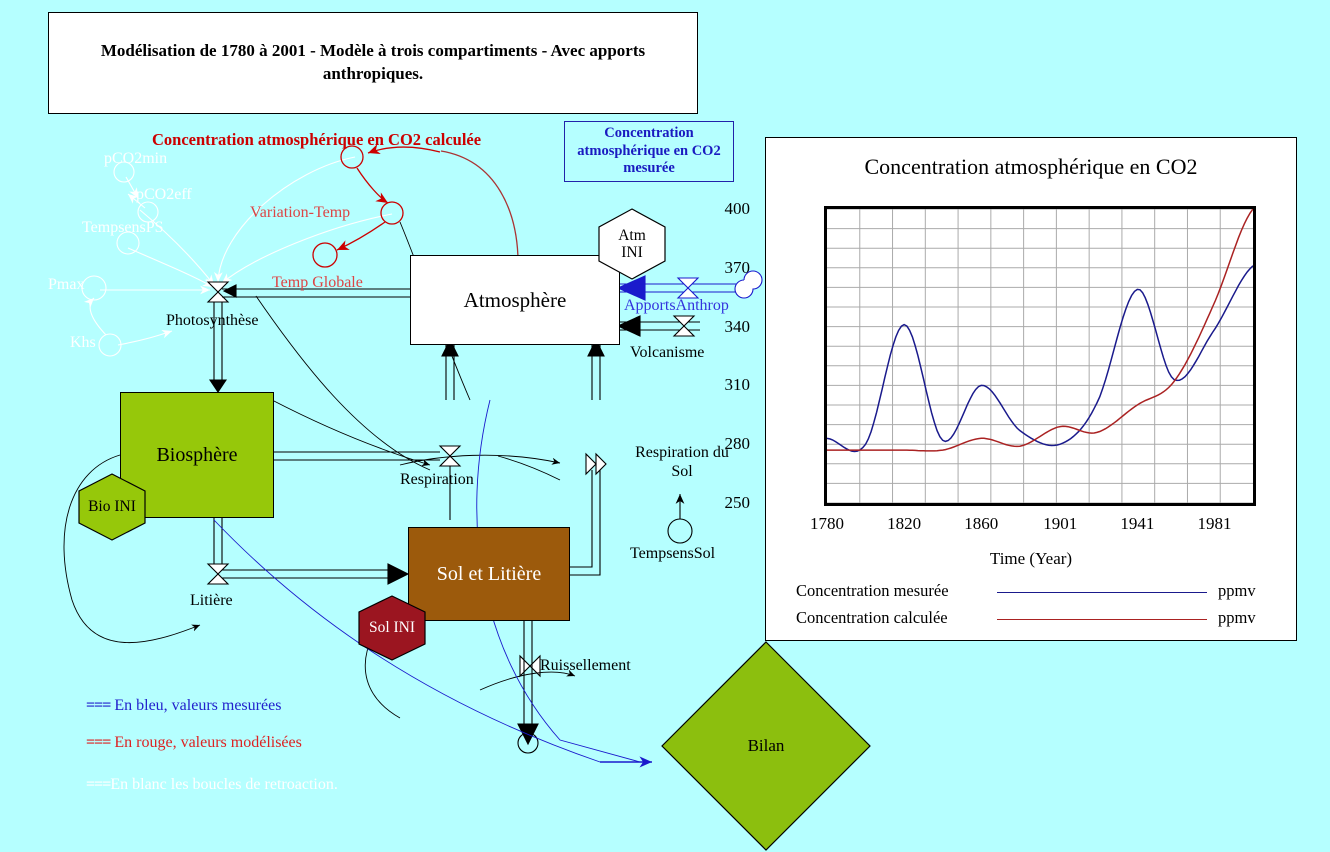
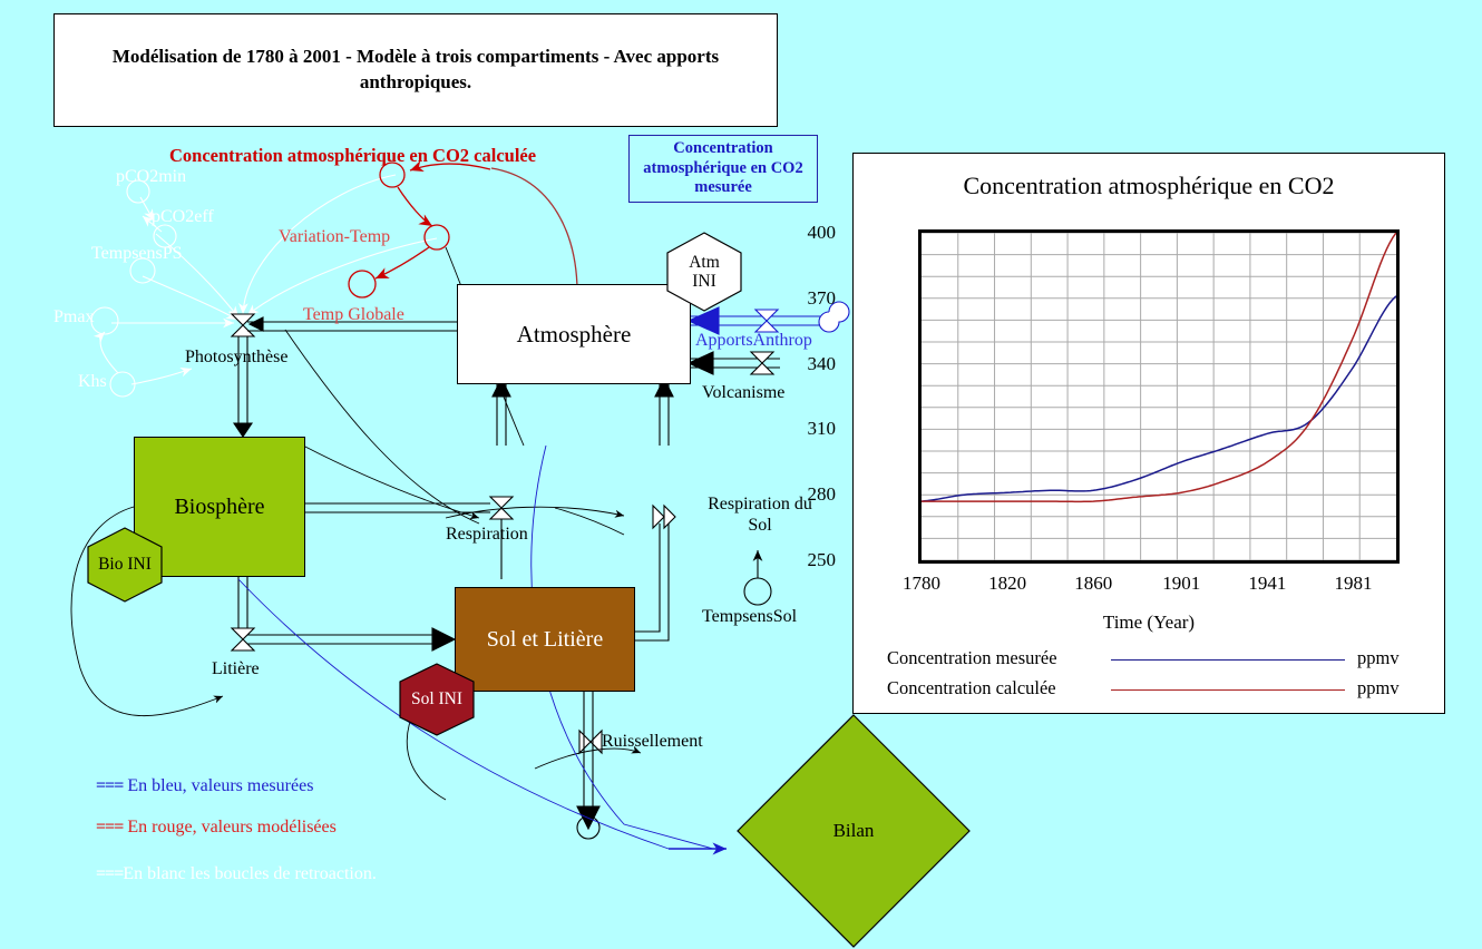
Concentration mesurée/1780: 283 -> 277
Concentration mesurée/1820: 341 -> 281
Concentration mesurée/1860: 310 -> 282
Concentration calculée/1860: 283 -> 277
Concentration mesurée/1901: 280 -> 295
Concentration calculée/1901: 289 -> 281
Concentration mesurée/1941: 359 -> 308
Concentration calculée/1941: 300 -> 295
